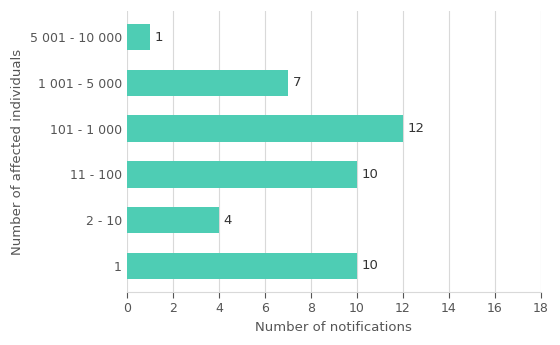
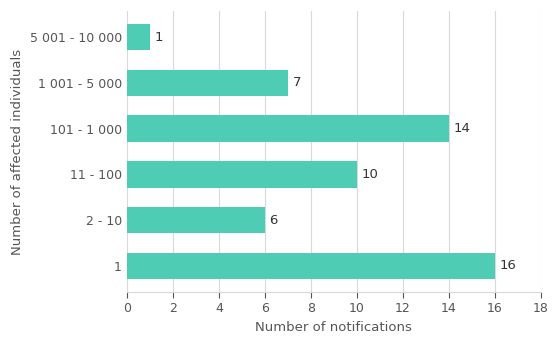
101 - 1 000: 12 -> 14
2 - 10: 4 -> 6
1: 10 -> 16
